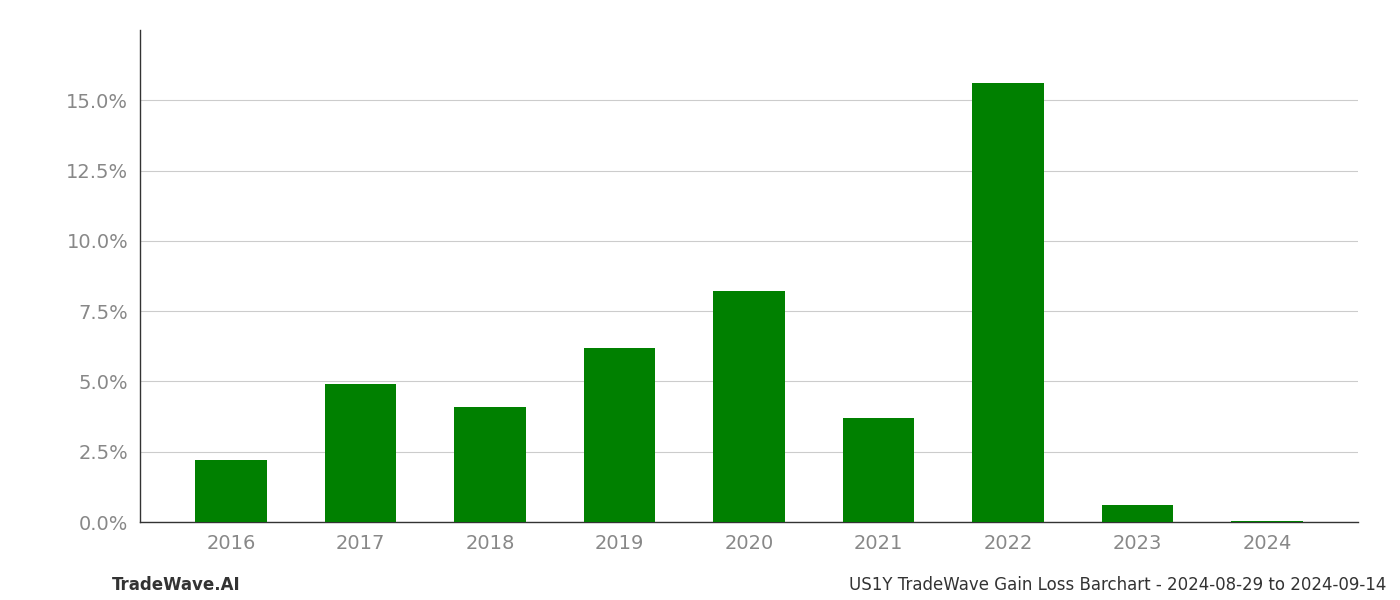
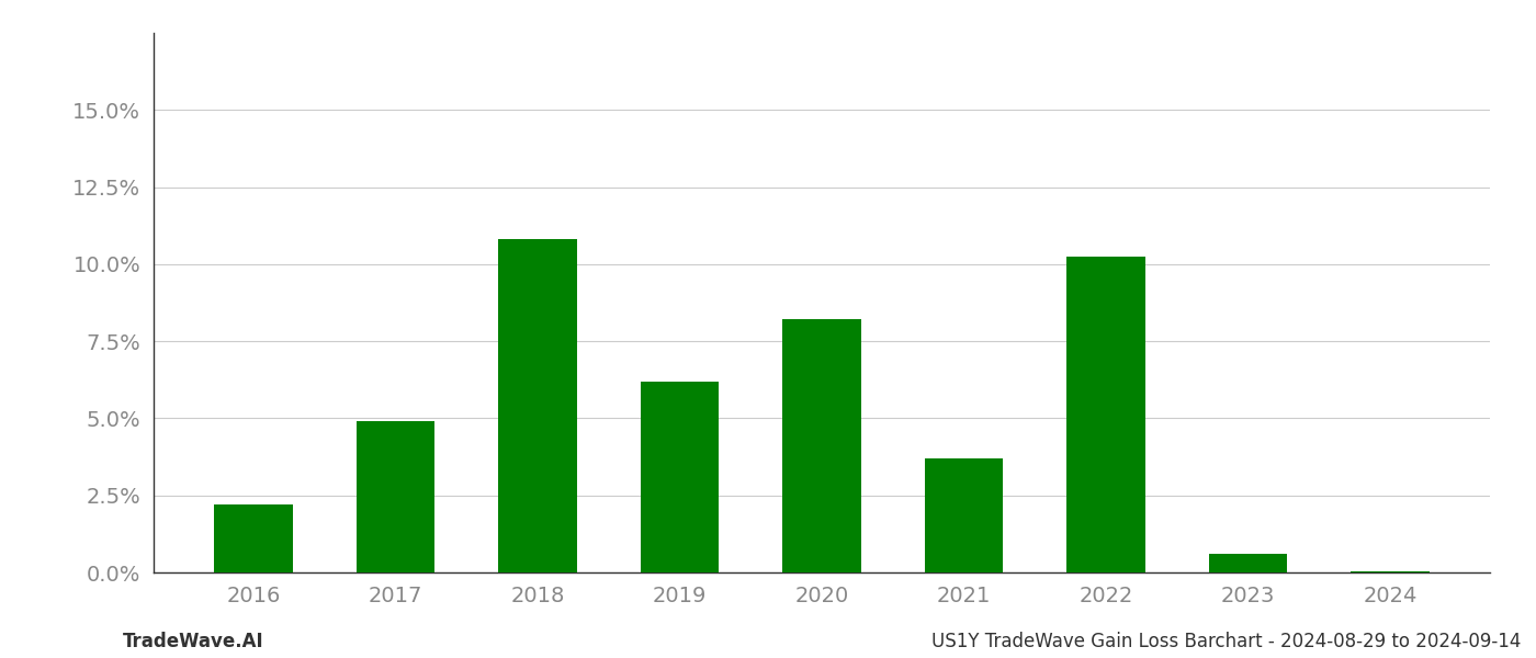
2018: 4.10% -> 10.80%
2022: 15.60% -> 10.25%
